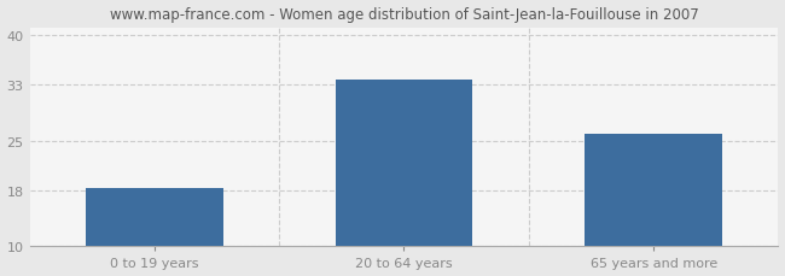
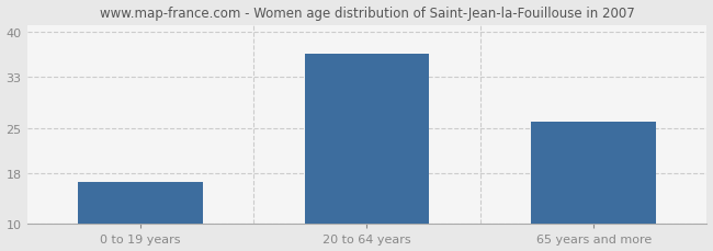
0 to 19 years: 18.2 -> 16.5
20 to 64 years: 33.6 -> 36.5
